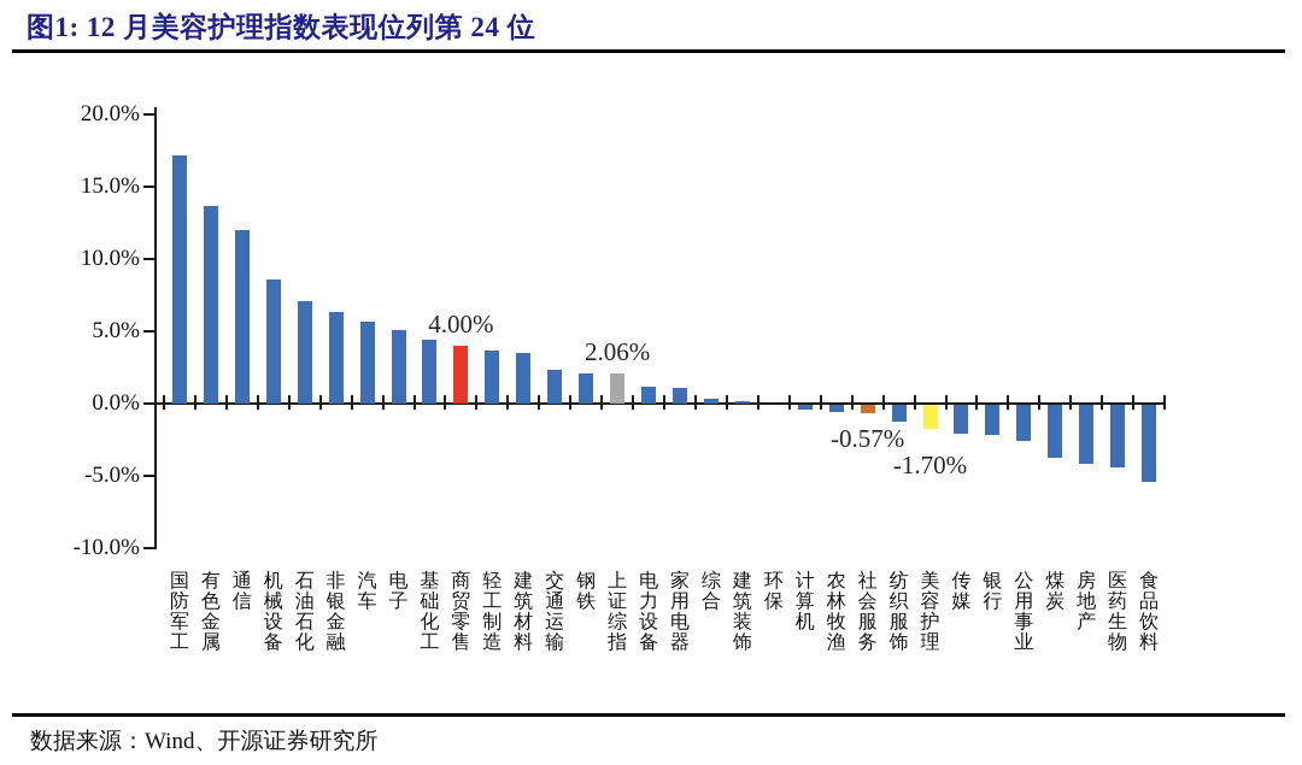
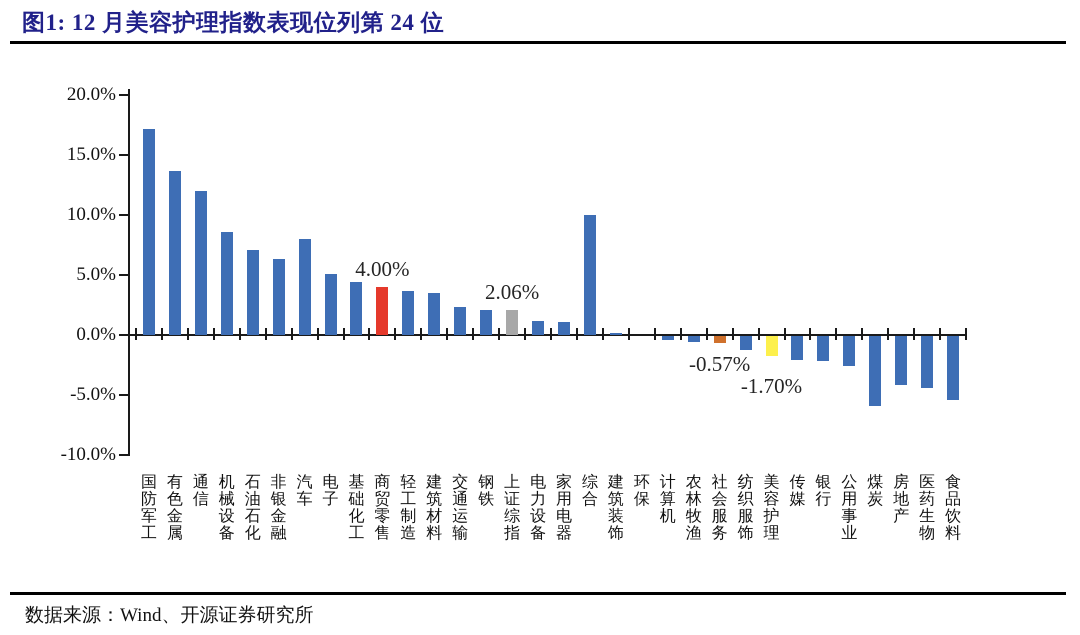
汽车: 5.7% -> 8.0%
综合: 0.3% -> 10.0%
煤炭: -3.7% -> -5.8%
